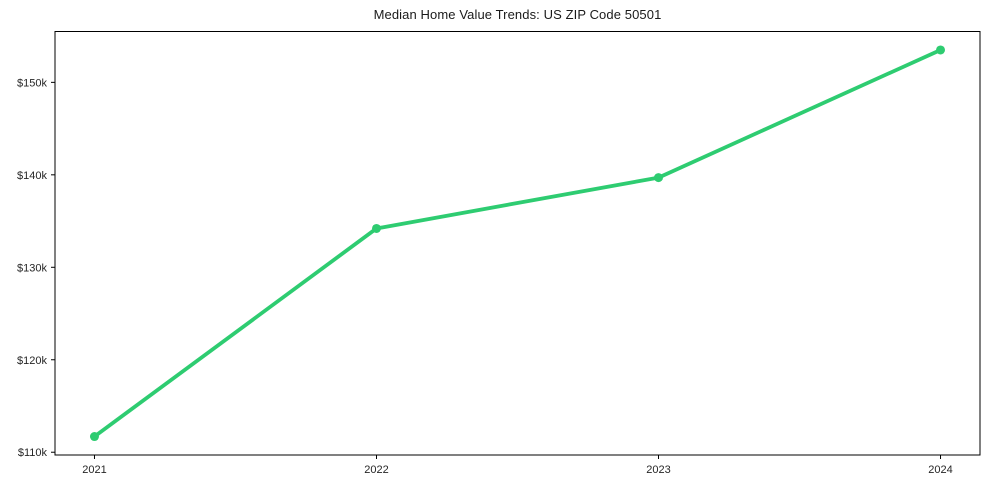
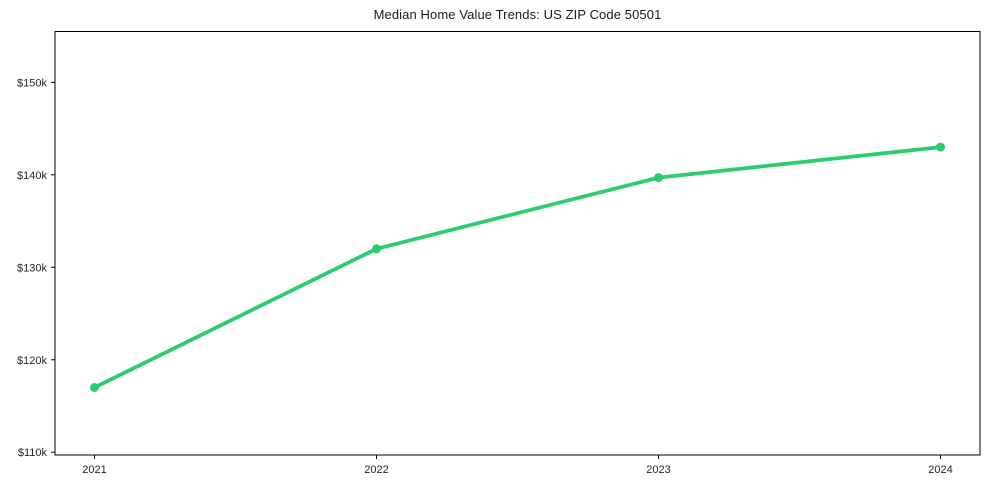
2021: $112k -> $117k
2022: $134k -> $132k
2024: $154k -> $143k
